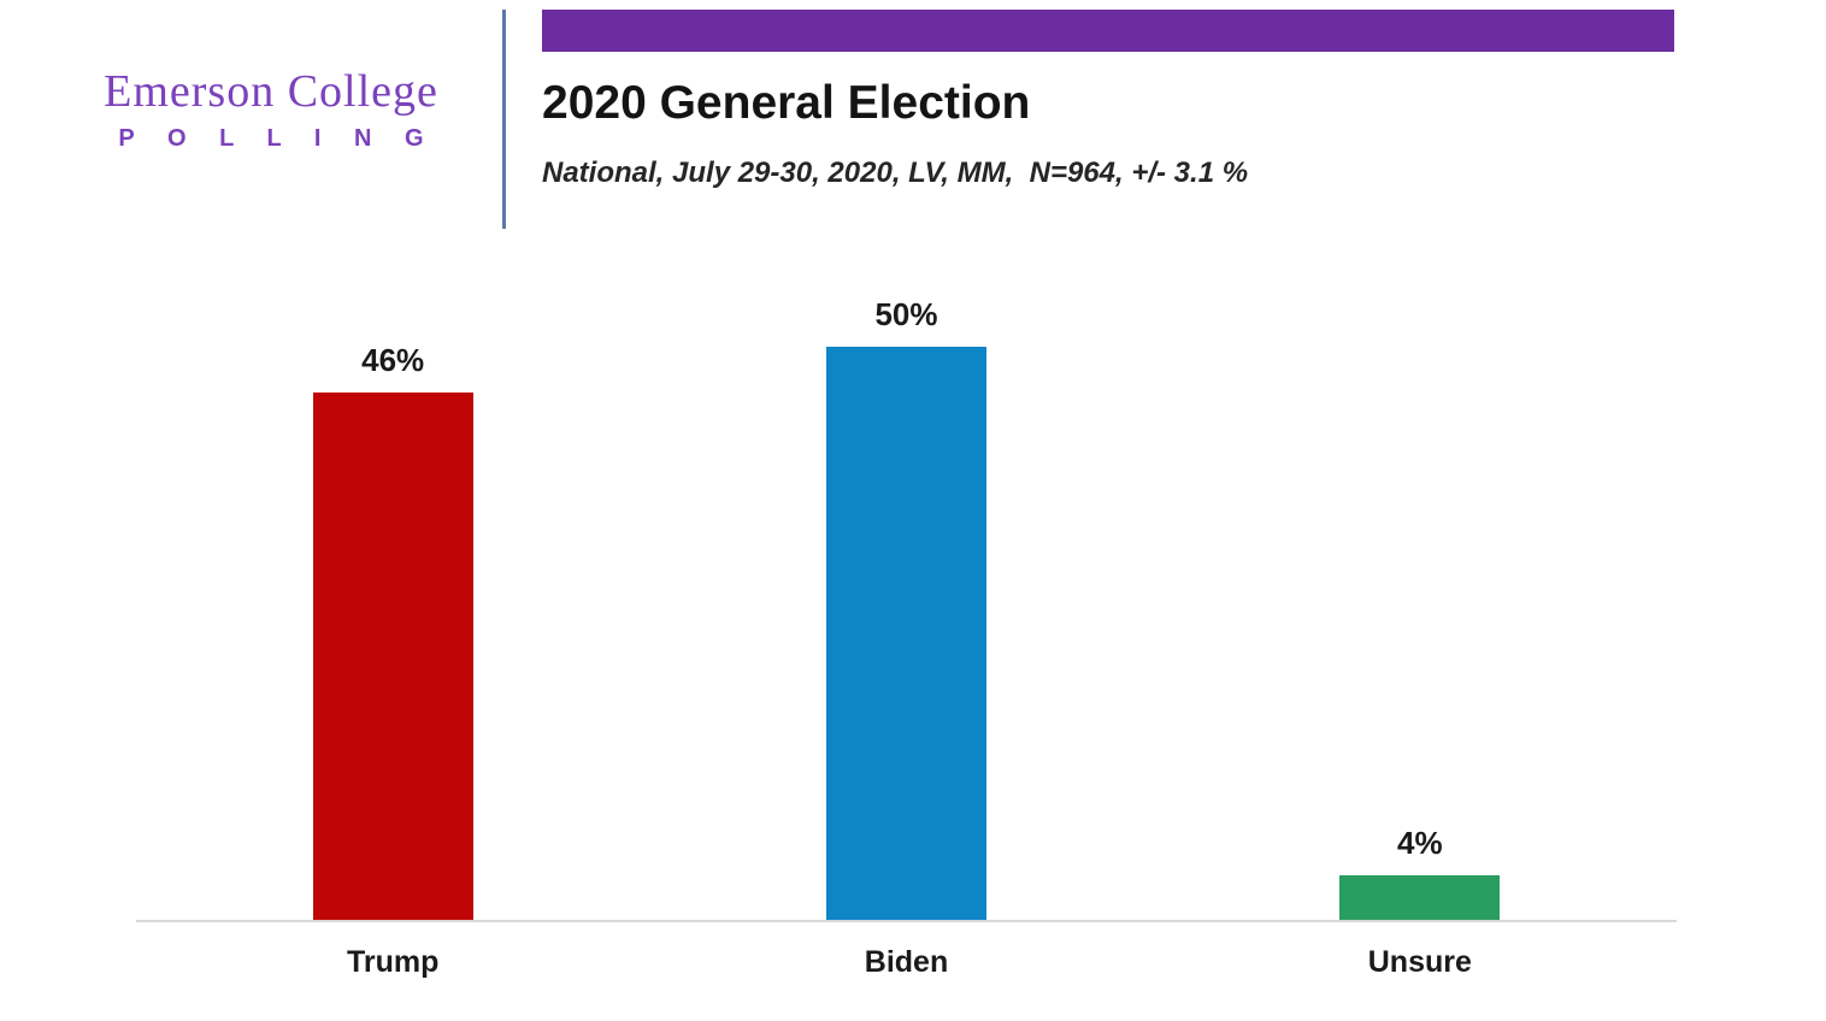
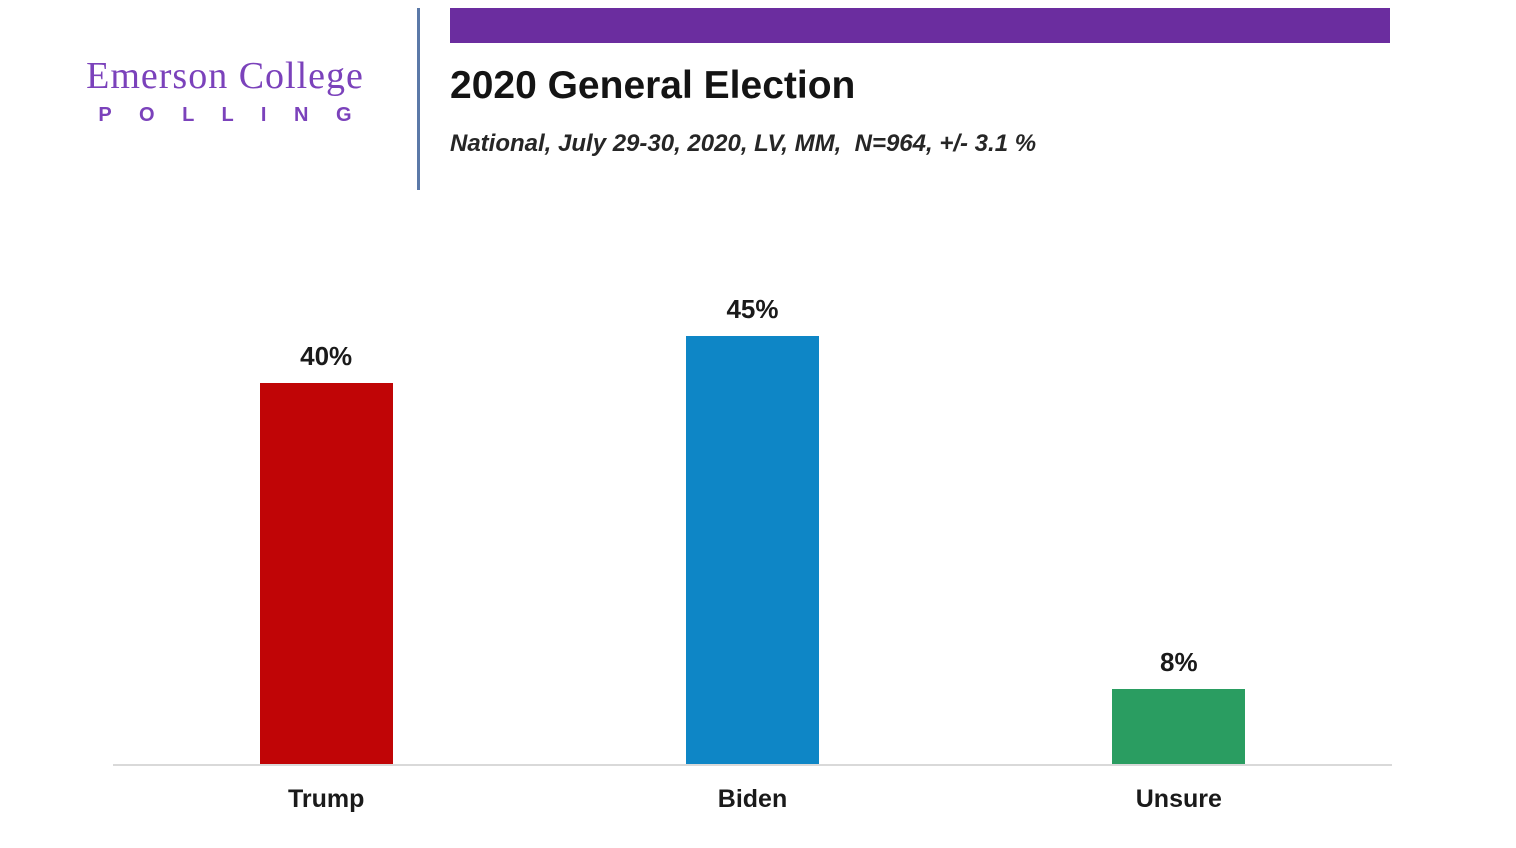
Trump: 46% -> 40%
Biden: 50% -> 45%
Unsure: 4% -> 8%
